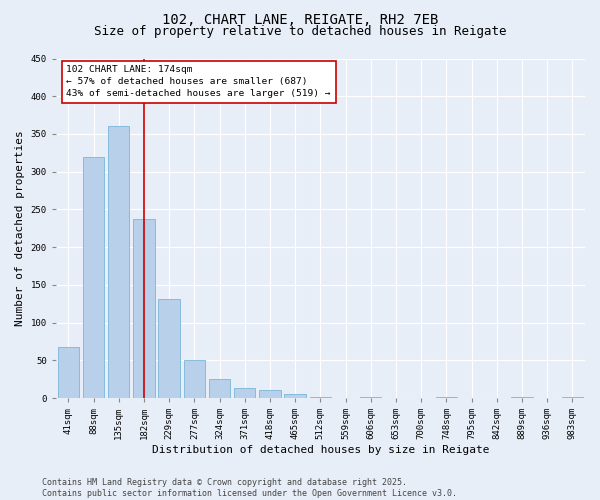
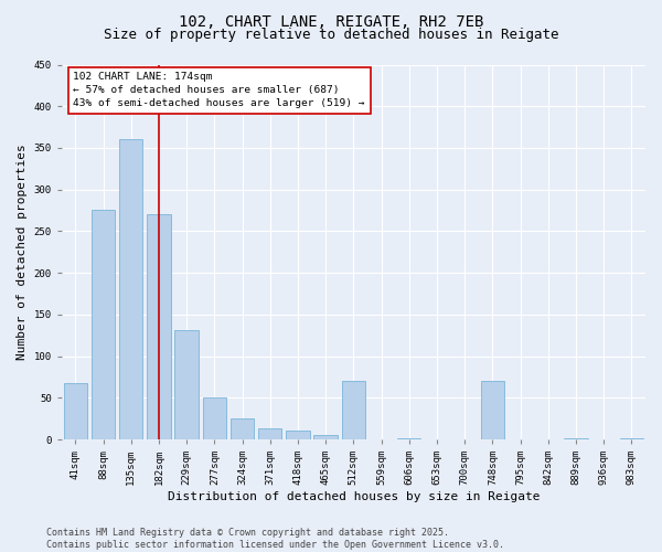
88sqm: 320 -> 276
182sqm: 238 -> 270
512sqm: 2 -> 70
748sqm: 1 -> 70
